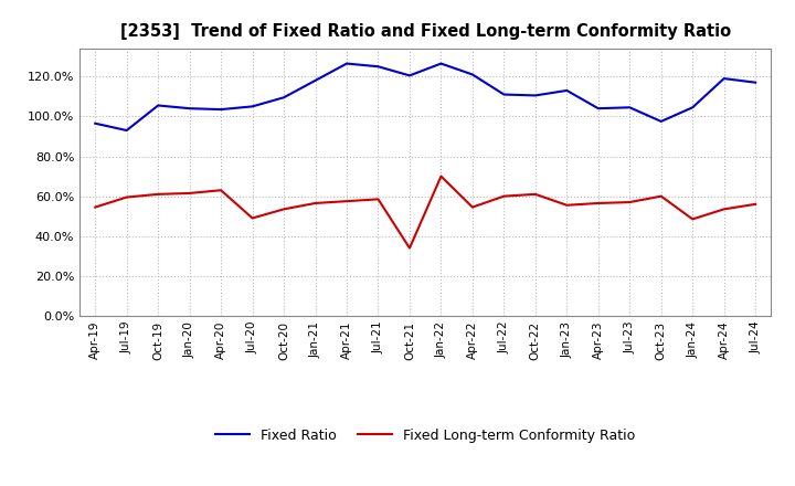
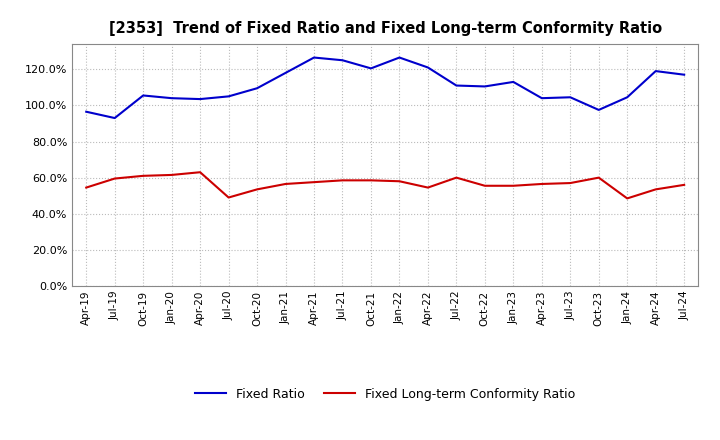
Fixed Long-term Conformity Ratio/Oct-21: 34% -> 58%
Fixed Long-term Conformity Ratio/Jan-22: 70% -> 58%
Fixed Long-term Conformity Ratio/Oct-22: 61% -> 56%
